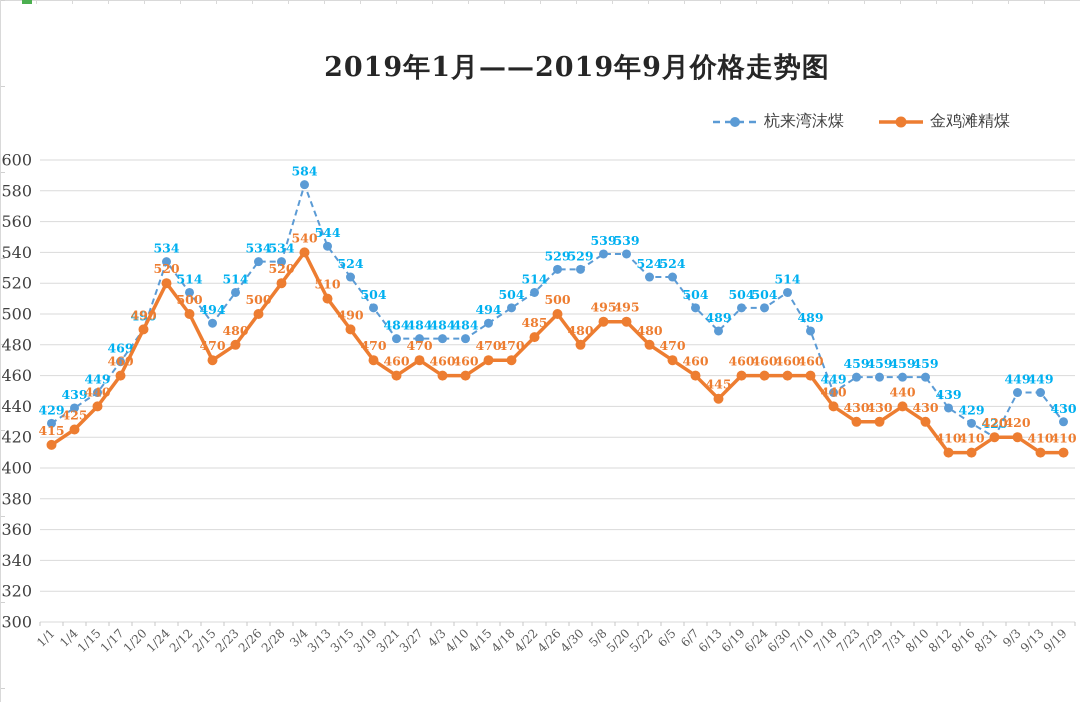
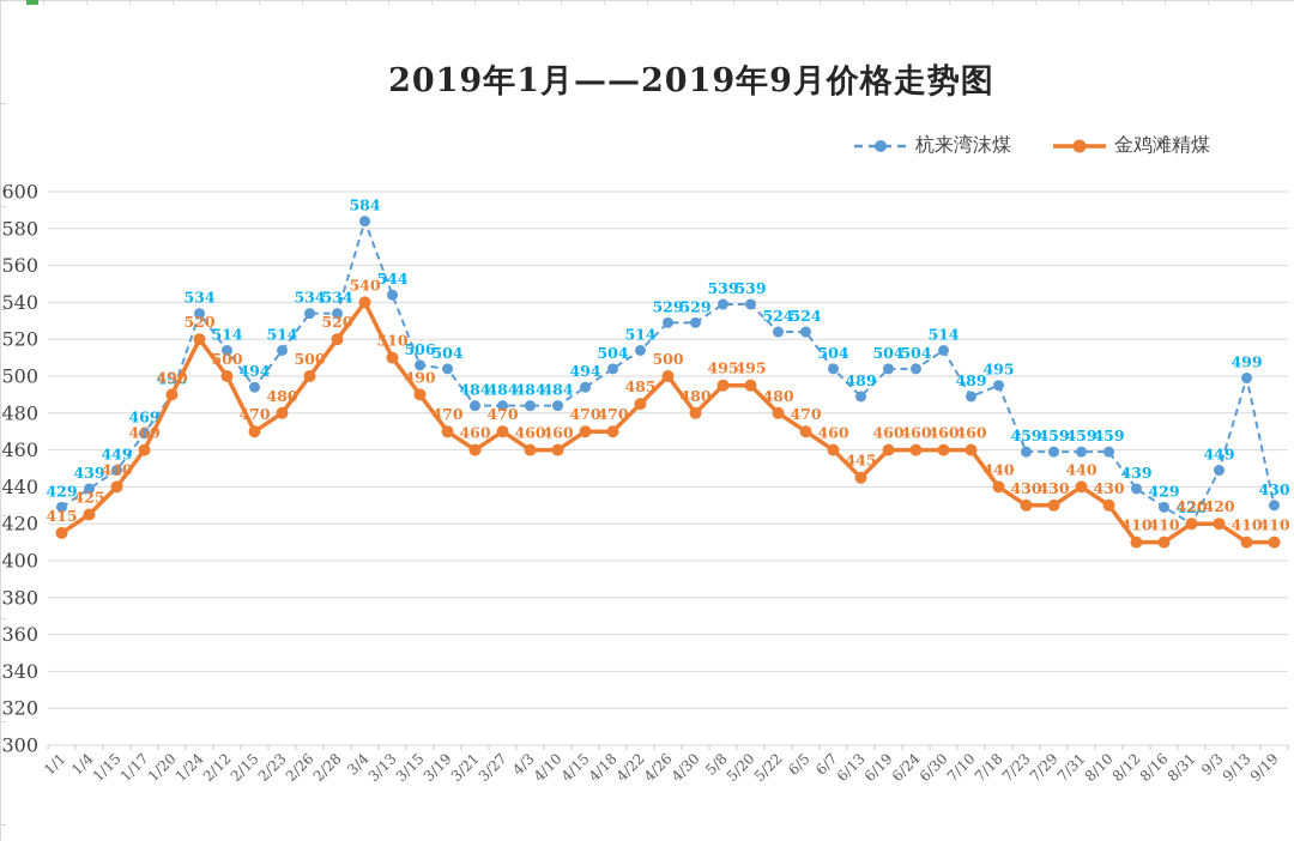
杭来湾沫煤/3/15: 524 -> 506
杭来湾沫煤/7/18: 449 -> 495
杭来湾沫煤/9/13: 449 -> 499
